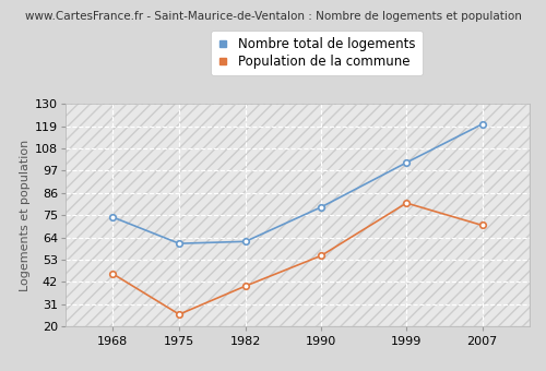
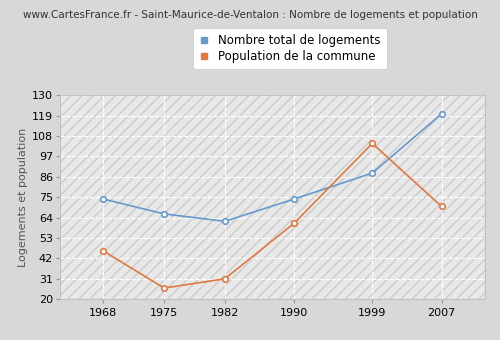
Nombre total de logements/1975: 61 -> 66
Population de la commune/1982: 40 -> 31
Nombre total de logements/1990: 79 -> 74
Population de la commune/1990: 55 -> 61
Nombre total de logements/1999: 101 -> 88
Population de la commune/1999: 81 -> 104
